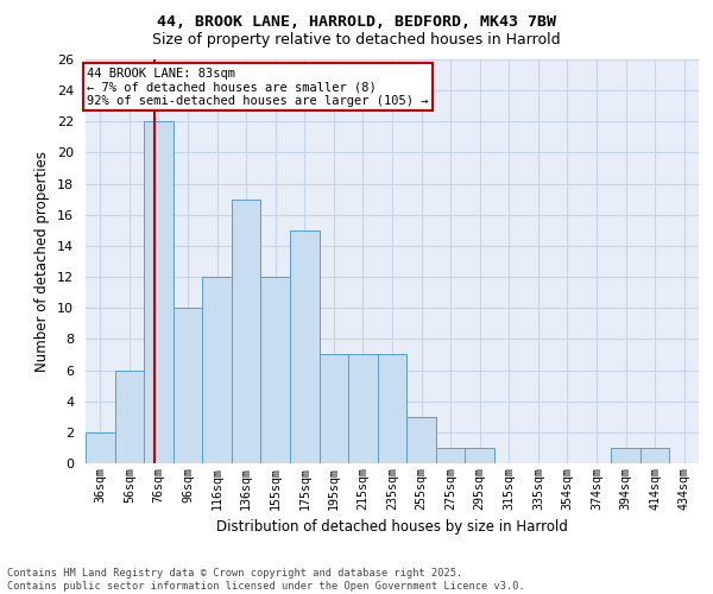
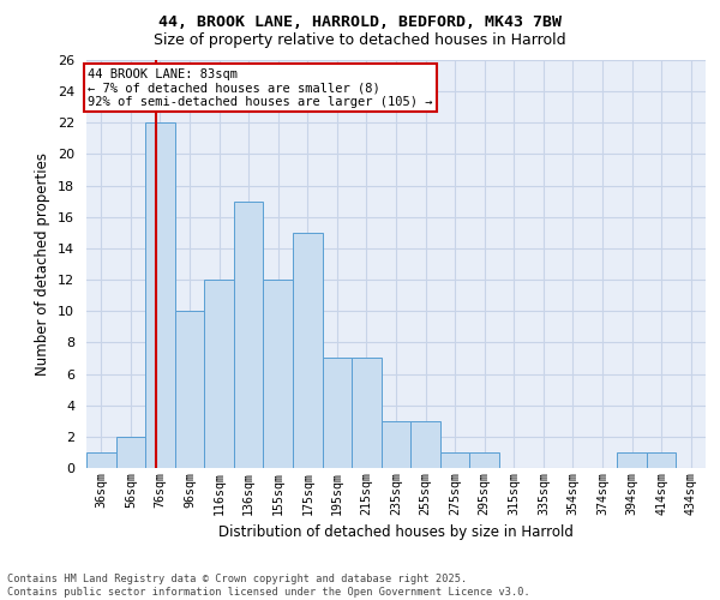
36sqm: 2 -> 1
56sqm: 6 -> 2
235sqm: 7 -> 3
